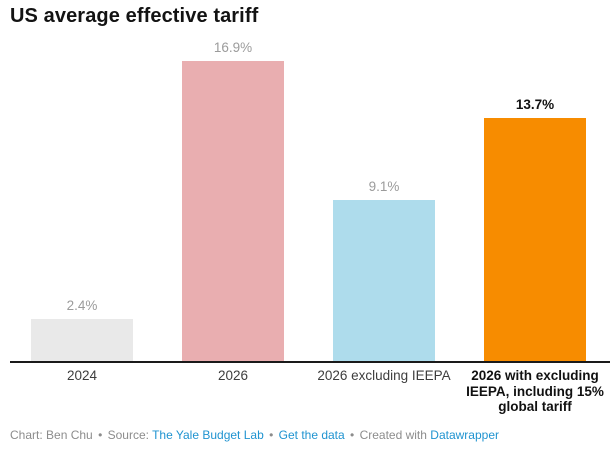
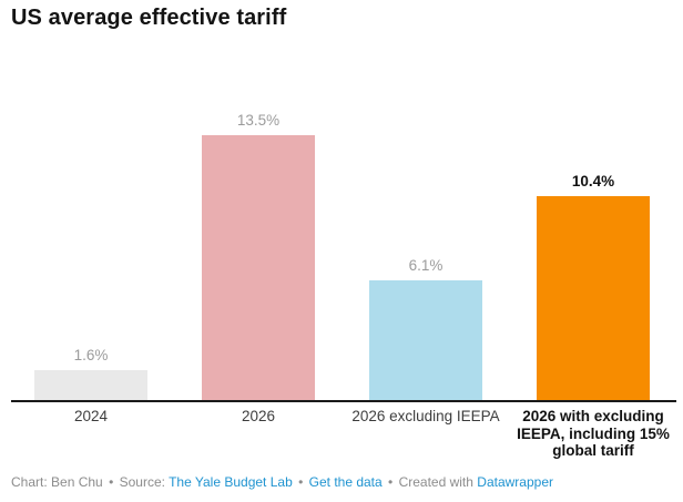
2024: 2.4% -> 1.6%
2026: 16.9% -> 13.5%
2026 excluding IEEPA: 9.1% -> 6.1%
2026 with excluding IEEPA, including 15% global tariff: 13.7% -> 10.4%
